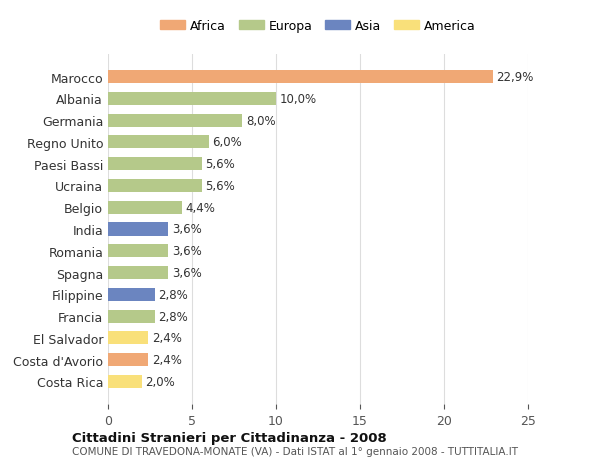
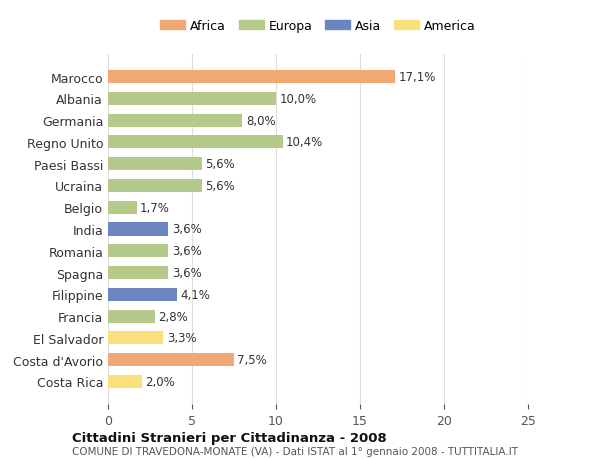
Marocco: 22,9% -> 17,1%
Regno Unito: 6,0% -> 10,4%
Belgio: 4,4% -> 1,7%
Filippine: 2,8% -> 4,1%
El Salvador: 2,4% -> 3,3%
Costa d'Avorio: 2,4% -> 7,5%
